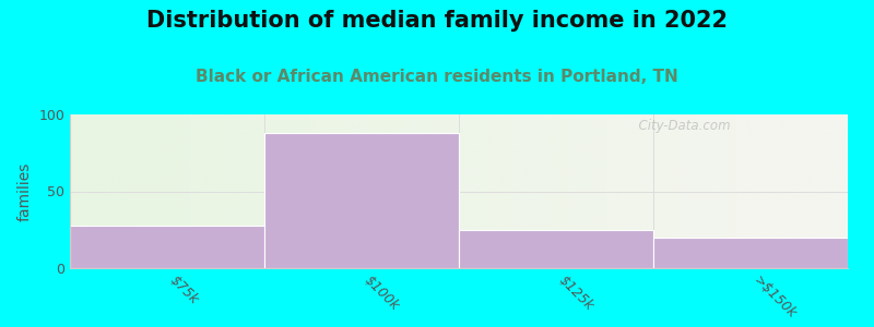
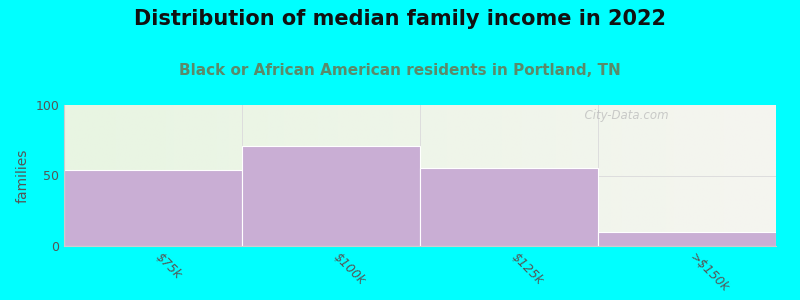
$75k: 28 -> 54
$100k: 88 -> 71
$125k: 25 -> 55
>$150k: 20 -> 10
